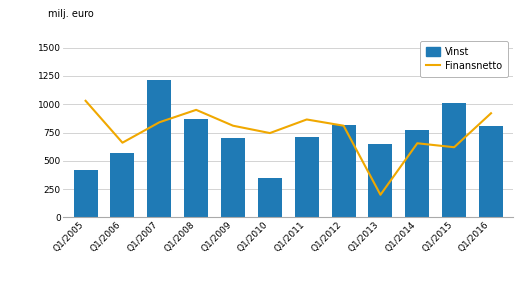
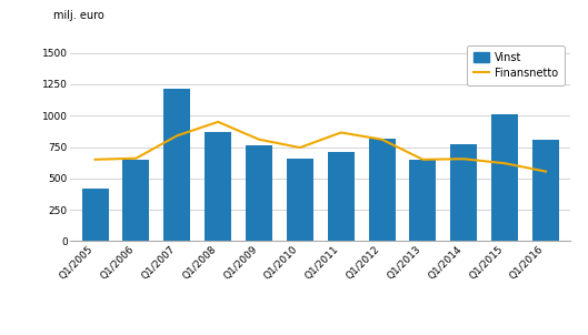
Finansnetto/Q1/2005: 1030 -> 650
Vinst/Q1/2006: 570 -> 650
Vinst/Q1/2009: 700 -> 760
Vinst/Q1/2010: 350 -> 660
Finansnetto/Q1/2013: 200 -> 650
Finansnetto/Q1/2016: 920 -> 560
